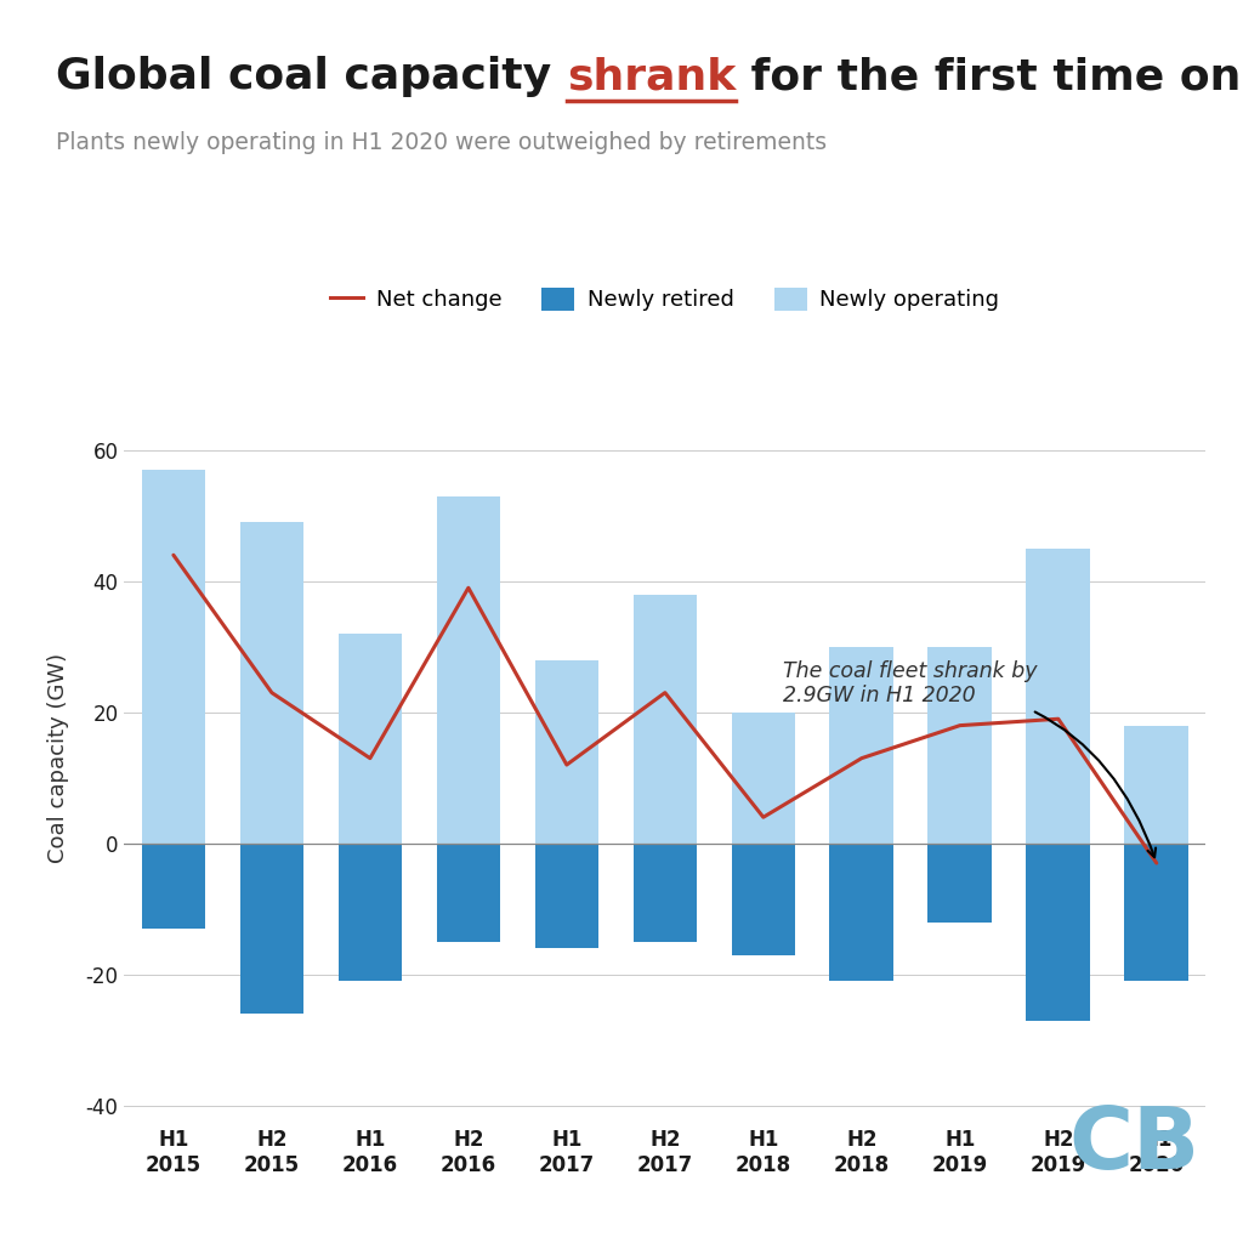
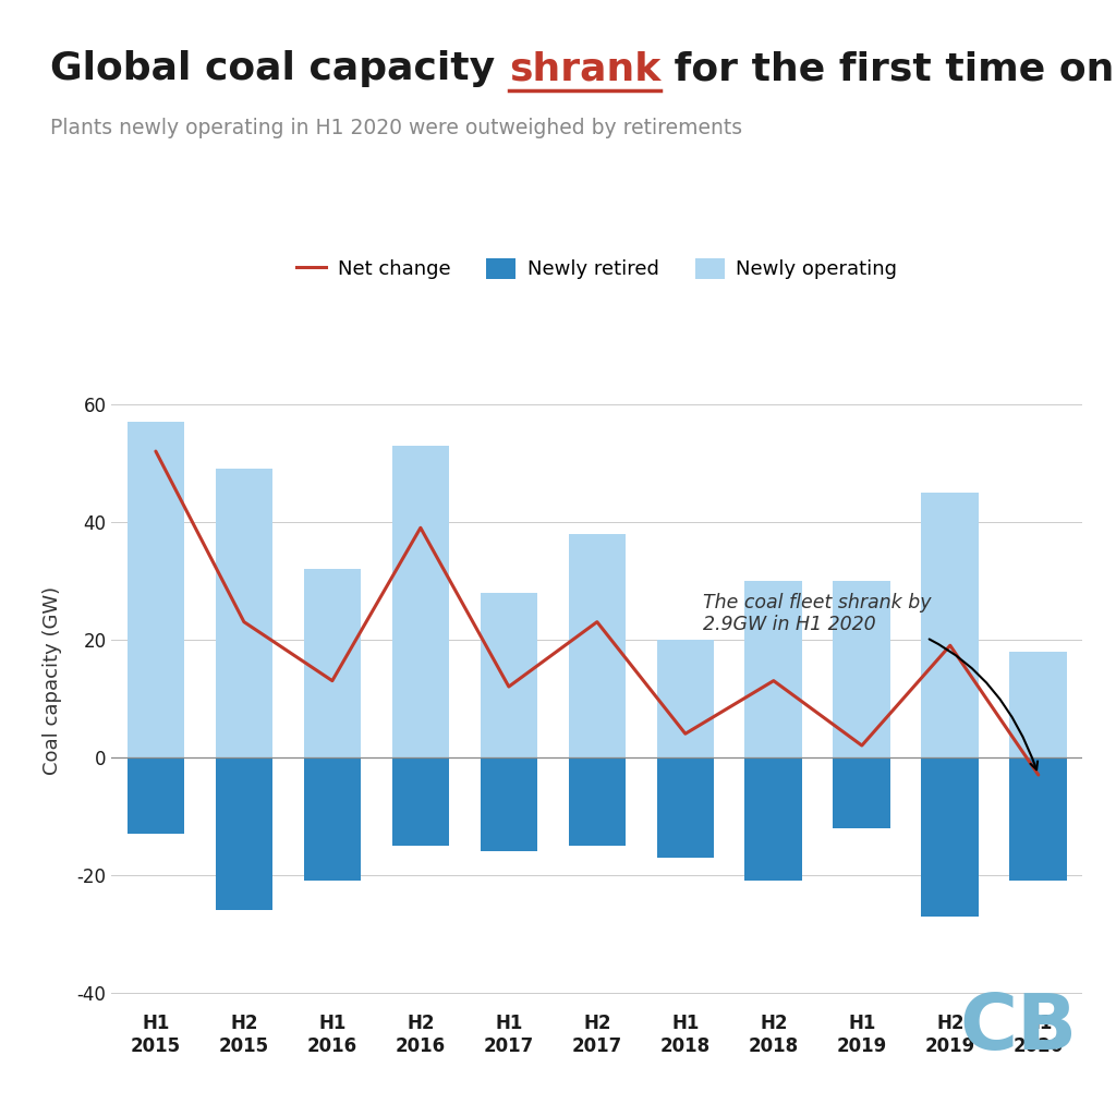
Net change/H1 2015: 44 -> 52
Net change/H1 2019: 18 -> 2
